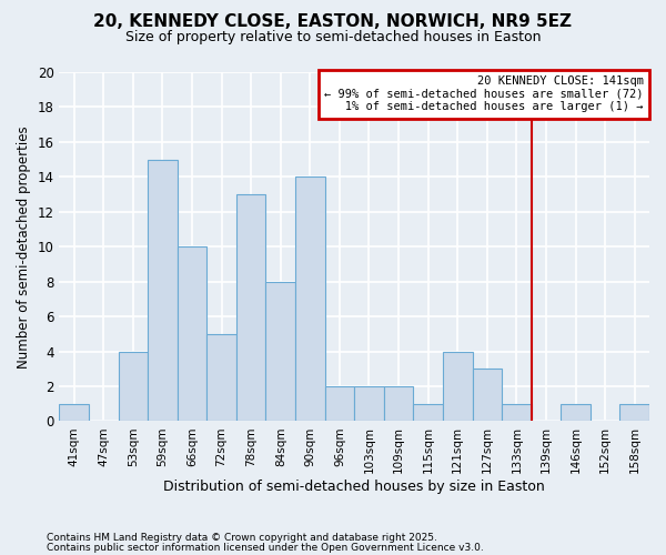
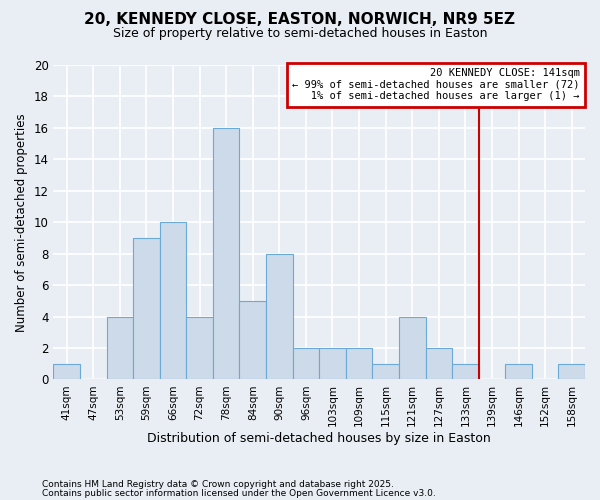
59sqm: 15 -> 9
72sqm: 5 -> 4
78sqm: 13 -> 16
84sqm: 8 -> 5
90sqm: 14 -> 8
127sqm: 3 -> 2
